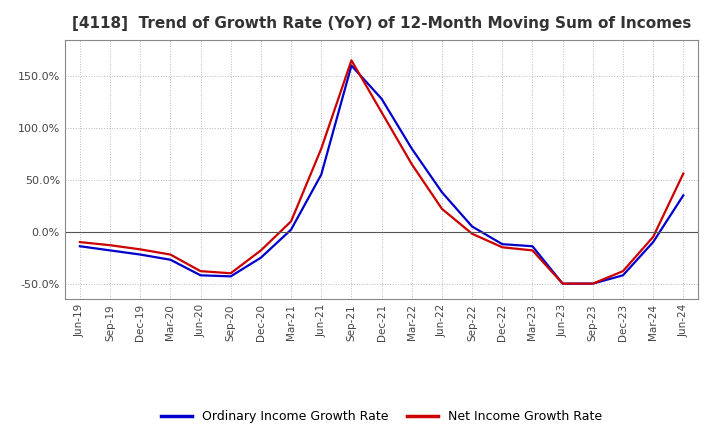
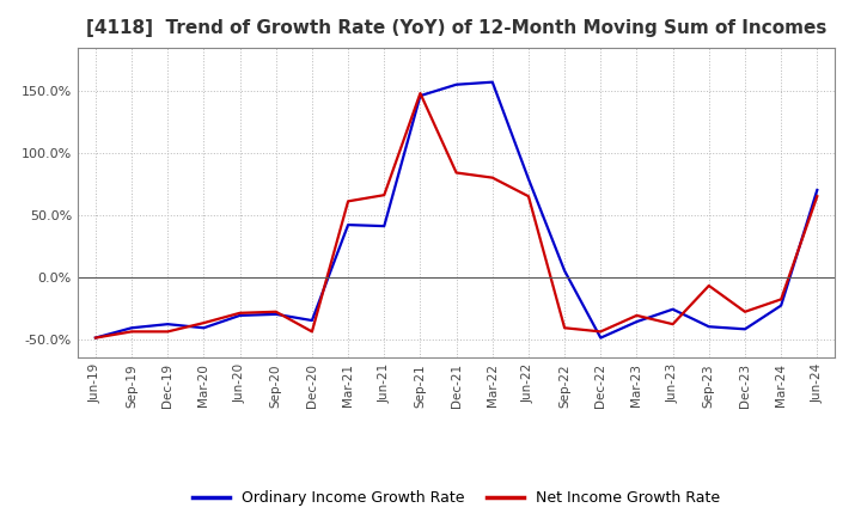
Ordinary Income Growth Rate/Jun-19: -14% -> -49%
Net Income Growth Rate/Jun-19: -10% -> -49%
Ordinary Income Growth Rate/Sep-19: -18% -> -41%
Net Income Growth Rate/Sep-19: -13% -> -44%
Ordinary Income Growth Rate/Dec-19: -22% -> -38%
Net Income Growth Rate/Dec-19: -17% -> -44%
Ordinary Income Growth Rate/Mar-20: -27% -> -41%
Net Income Growth Rate/Mar-20: -22% -> -37%
Ordinary Income Growth Rate/Jun-20: -42% -> -31%
Net Income Growth Rate/Jun-20: -38% -> -29%
Ordinary Income Growth Rate/Sep-20: -43% -> -30%
Net Income Growth Rate/Sep-20: -40% -> -28%
Ordinary Income Growth Rate/Dec-20: -25% -> -35%
Net Income Growth Rate/Dec-20: -18% -> -44%
Ordinary Income Growth Rate/Mar-21: 2% -> 42%
Net Income Growth Rate/Mar-21: 10% -> 61%
Ordinary Income Growth Rate/Jun-21: 55% -> 41%
Net Income Growth Rate/Jun-21: 80% -> 66%
Ordinary Income Growth Rate/Sep-21: 160% -> 146%
Net Income Growth Rate/Sep-21: 165% -> 148%
Ordinary Income Growth Rate/Dec-21: 128% -> 155%
Net Income Growth Rate/Dec-21: 115% -> 84%
Ordinary Income Growth Rate/Mar-22: 80% -> 157%
Net Income Growth Rate/Mar-22: 65% -> 80%
Ordinary Income Growth Rate/Jun-22: 38% -> 79%
Net Income Growth Rate/Jun-22: 22% -> 65%
Net Income Growth Rate/Sep-22: -2% -> -41%
Ordinary Income Growth Rate/Dec-22: -12% -> -49%
Net Income Growth Rate/Dec-22: -15% -> -44%
Ordinary Income Growth Rate/Mar-23: -14% -> -36%
Net Income Growth Rate/Mar-23: -18% -> -31%
Ordinary Income Growth Rate/Jun-23: -50% -> -26%
Net Income Growth Rate/Jun-23: -50% -> -38%
Ordinary Income Growth Rate/Sep-23: -50% -> -40%
Net Income Growth Rate/Sep-23: -50% -> -7%
Net Income Growth Rate/Dec-23: -38% -> -28%
Ordinary Income Growth Rate/Mar-24: -10% -> -23%
Net Income Growth Rate/Mar-24: -5% -> -18%
Ordinary Income Growth Rate/Jun-24: 35% -> 70%
Net Income Growth Rate/Jun-24: 56% -> 65%
